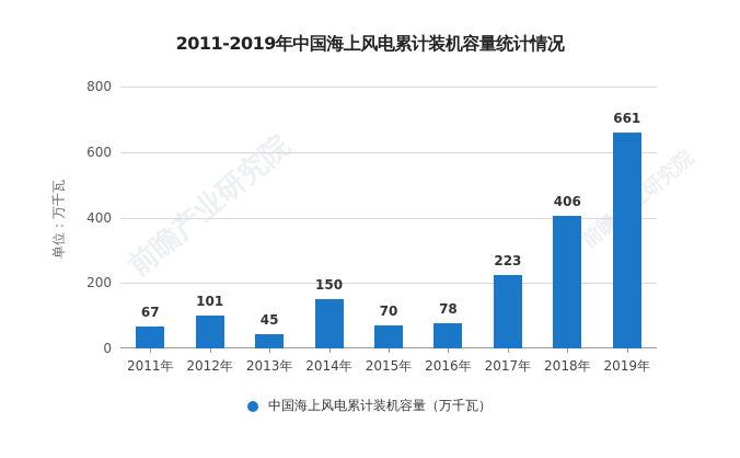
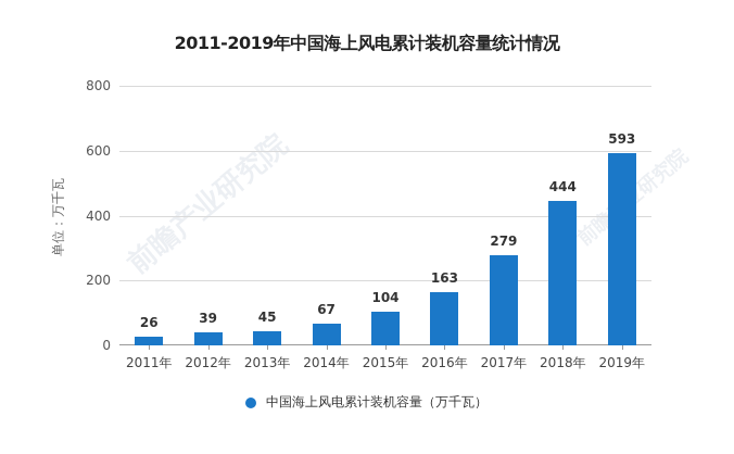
2011年: 67 -> 26
2012年: 101 -> 39
2014年: 150 -> 67
2015年: 70 -> 104
2016年: 78 -> 163
2017年: 223 -> 279
2018年: 406 -> 444
2019年: 661 -> 593
